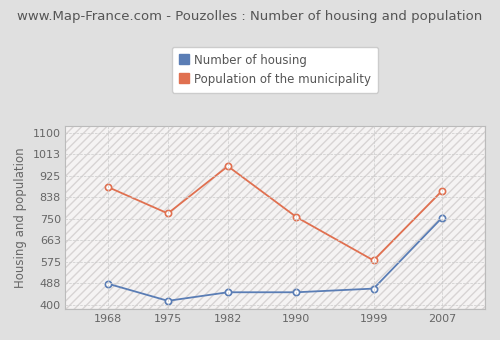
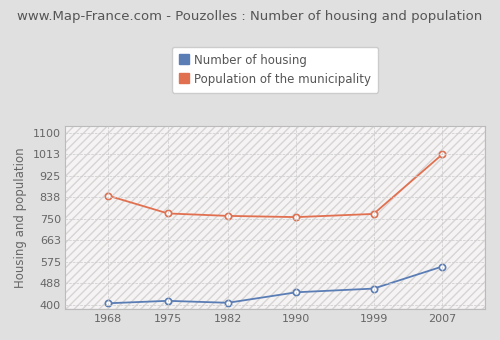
Number of housing/1968: 485 -> 405
Population of the municipality/1968: 880 -> 845
Number of housing/1982: 450 -> 407
Population of the municipality/1982: 965 -> 762
Population of the municipality/1999: 580 -> 770
Number of housing/2007: 755 -> 555
Population of the municipality/2007: 865 -> 1013
